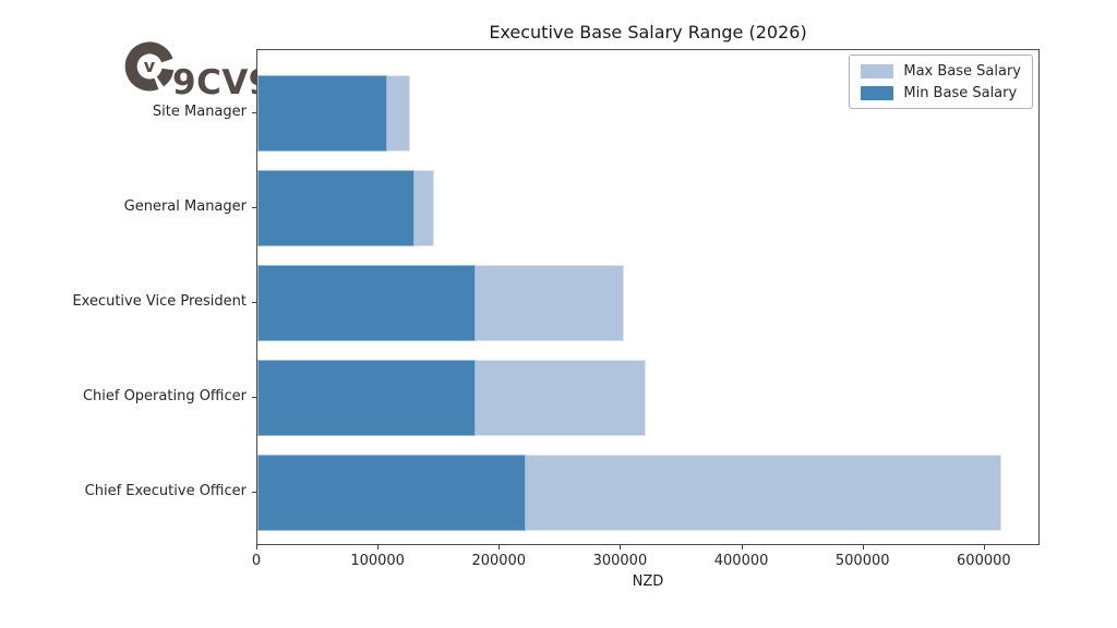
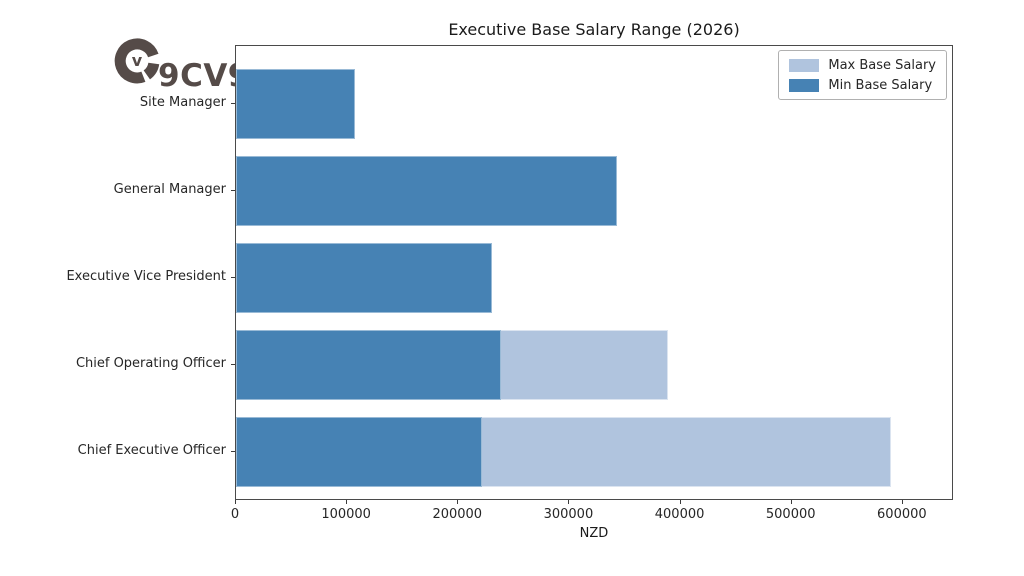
Max Base Salary/Site Manager: 126000 -> 57000
Max Base Salary/General Manager: 146000 -> 126000
Min Base Salary/General Manager: 130000 -> 343000
Max Base Salary/Executive Vice President: 302000 -> 84000
Min Base Salary/Executive Vice President: 180000 -> 230000
Max Base Salary/Chief Operating Officer: 320000 -> 389000
Min Base Salary/Chief Operating Officer: 180000 -> 238000
Max Base Salary/Chief Executive Officer: 614000 -> 589000
